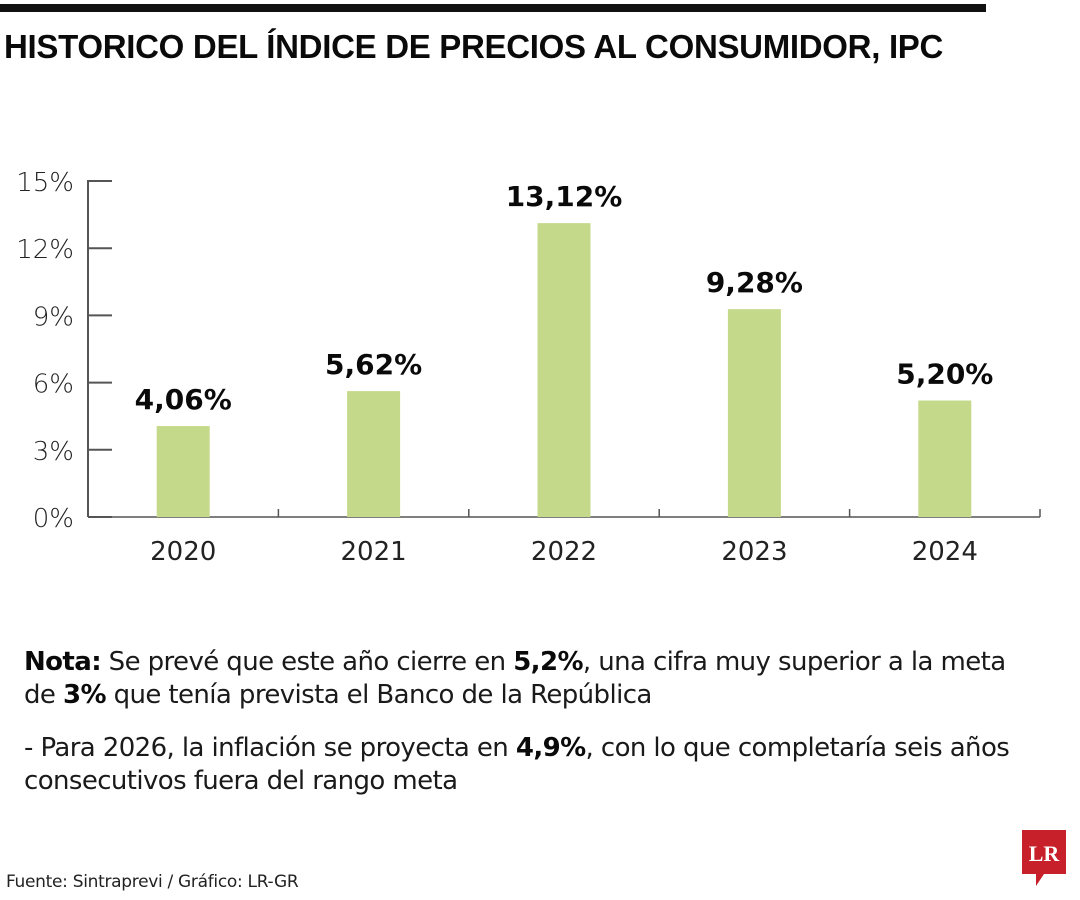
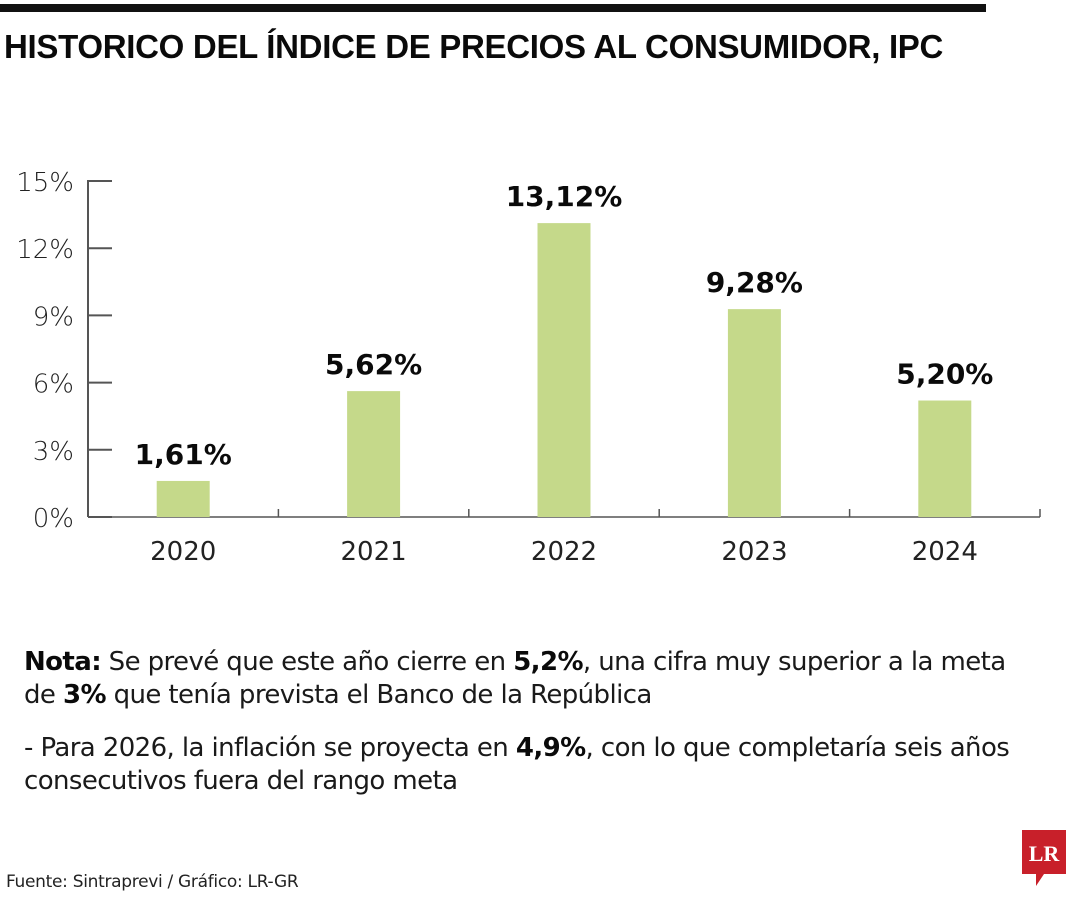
2020: 4,06% -> 1,61%
